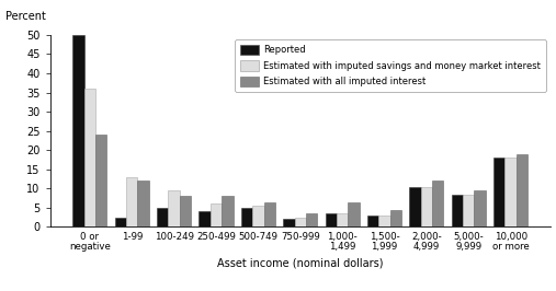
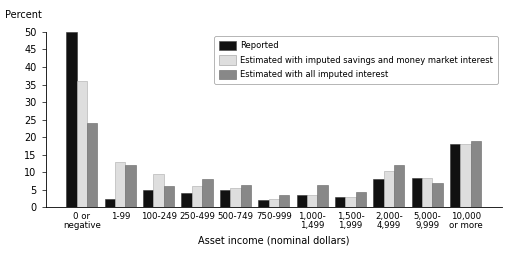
Estimated with all imputed interest/100-249: 8.0 -> 6.0
Reported/2,000- 4,999: 10.5 -> 8.0
Estimated with all imputed interest/5,000- 9,999: 9.5 -> 7.0
